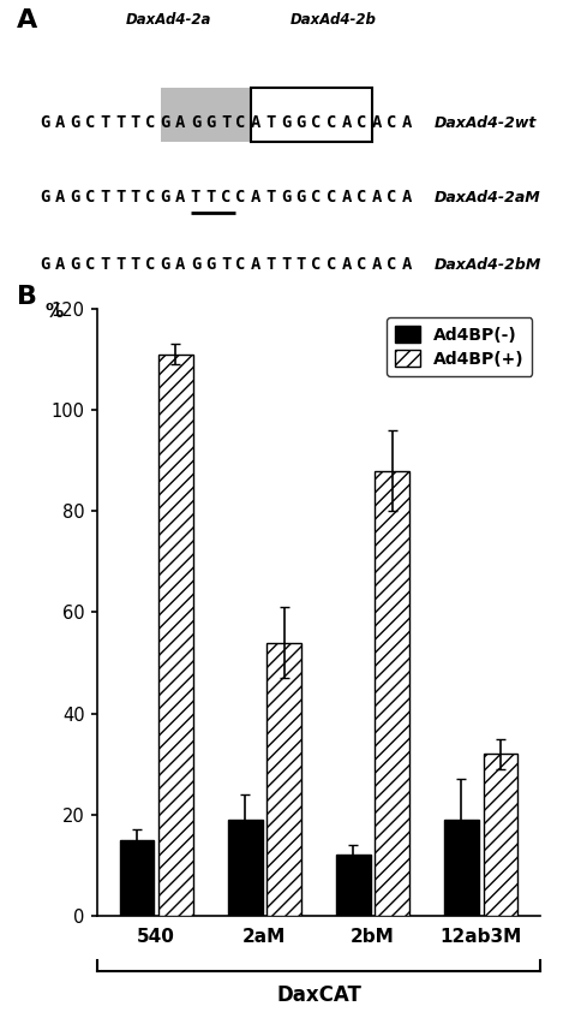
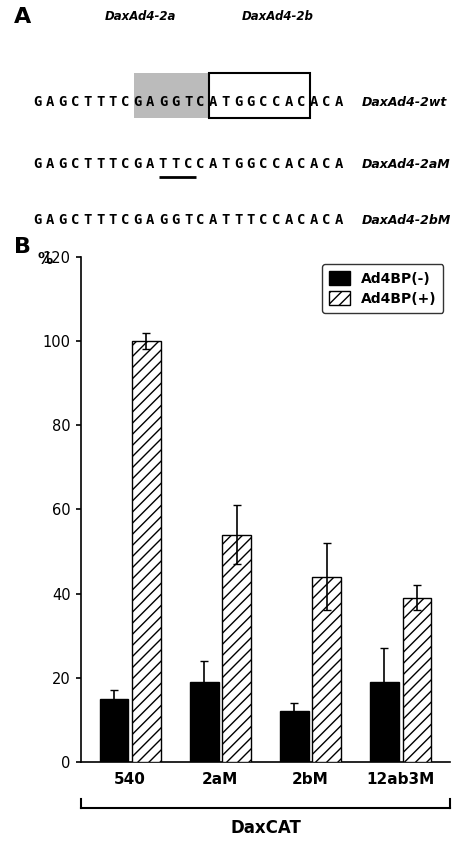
Ad4BP(+)/540: 111 -> 100
Ad4BP(+)/2bM: 88 -> 44
Ad4BP(+)/12ab3M: 32 -> 39
